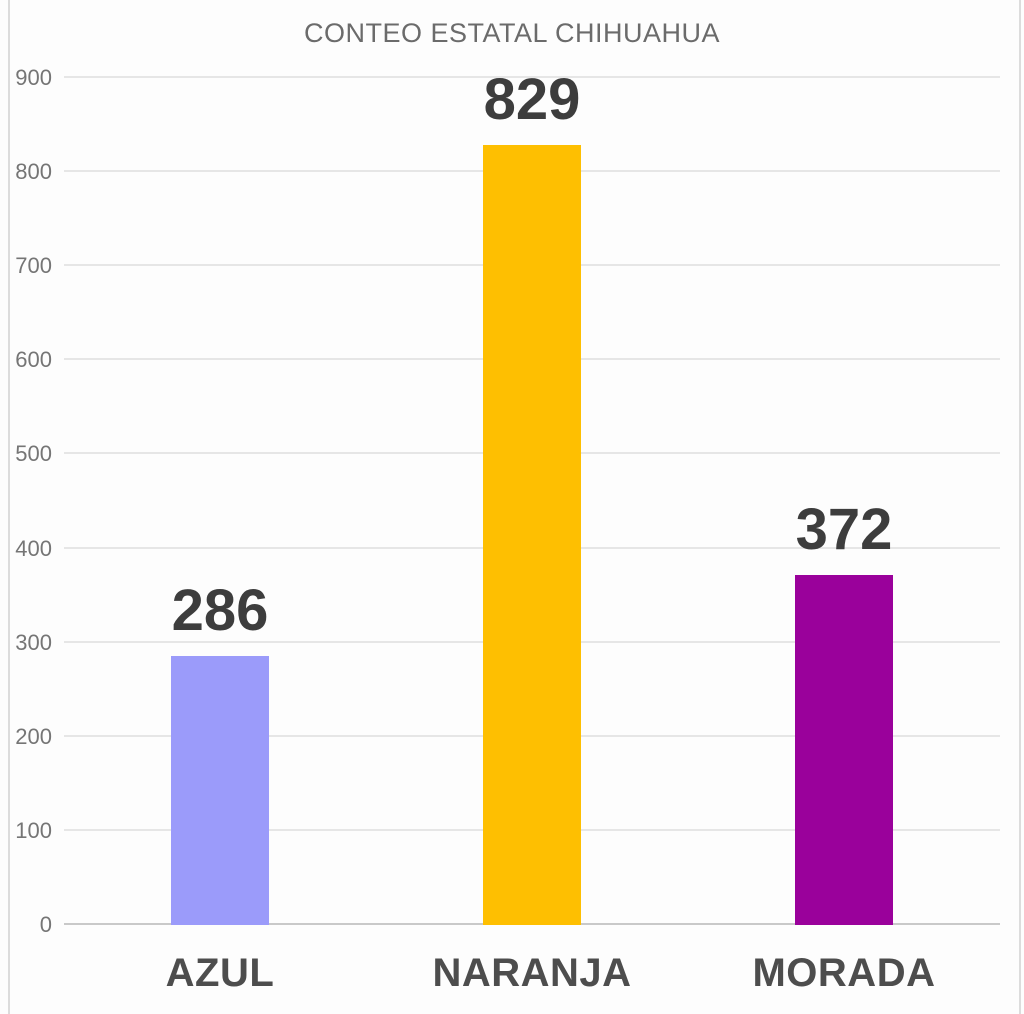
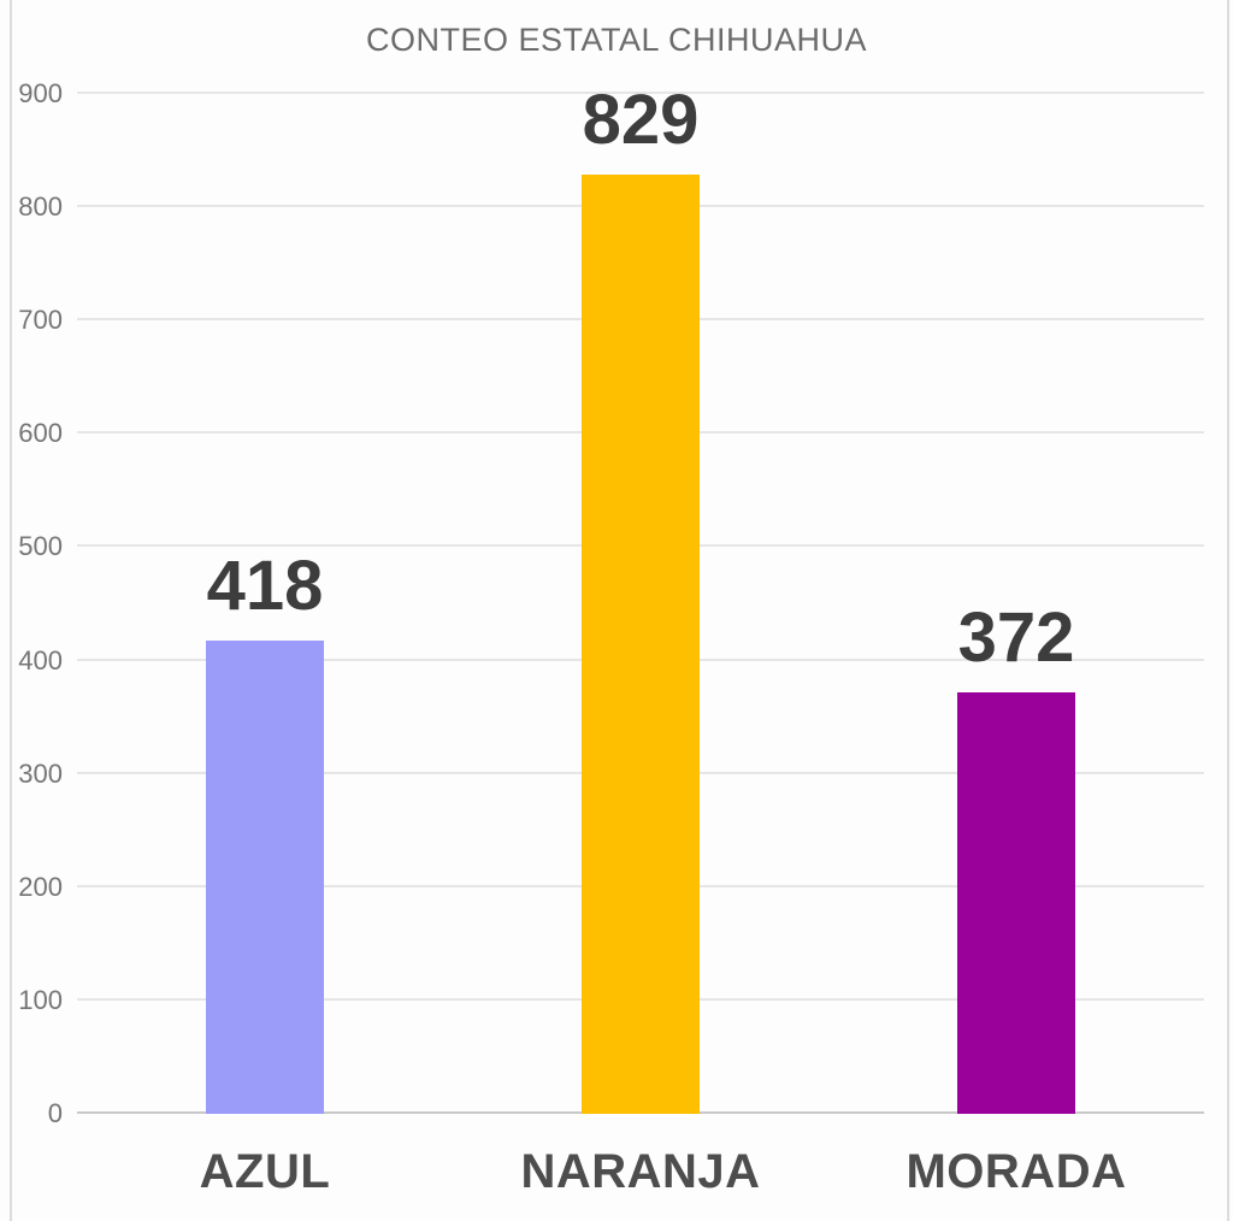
AZUL: 286 -> 418
